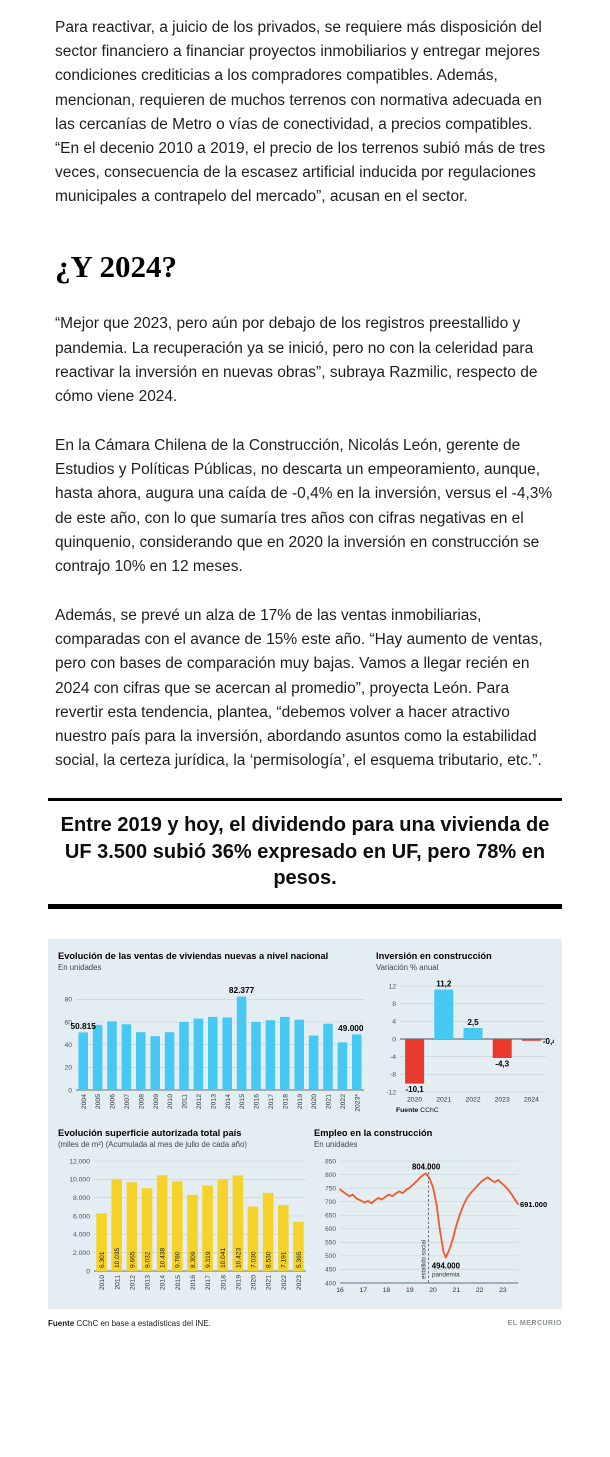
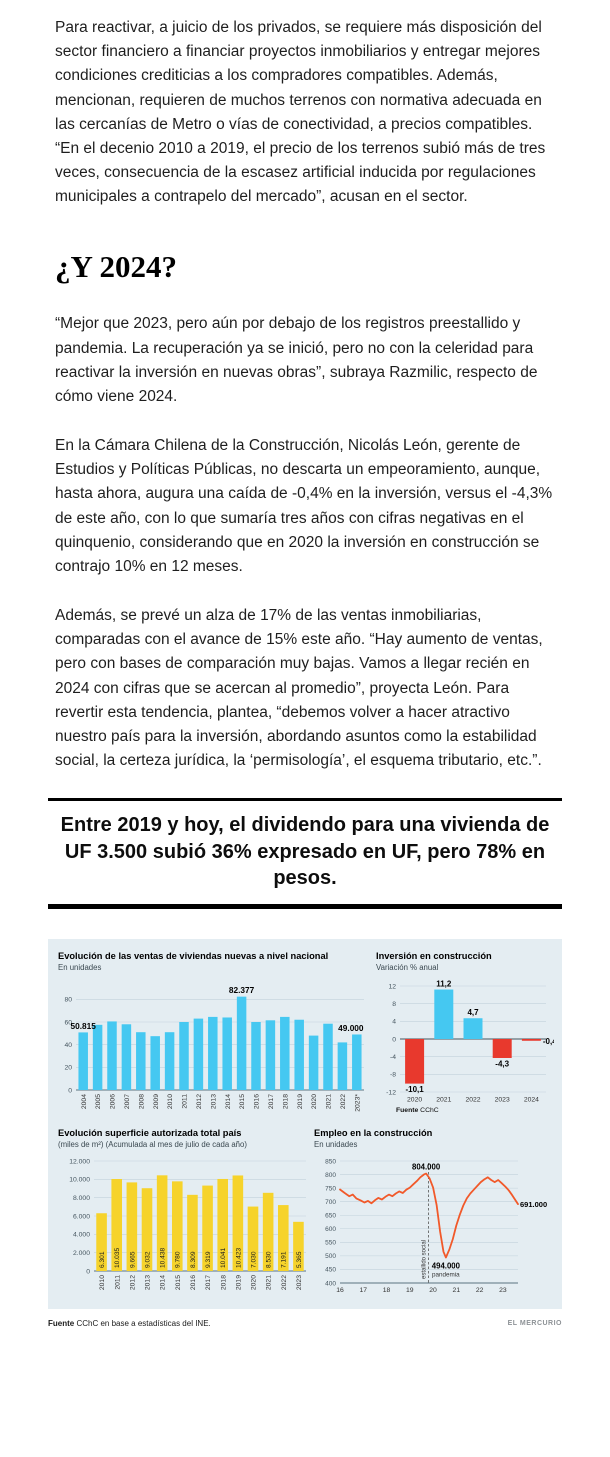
Inversión en construcción/2022: 2,5 -> 4,7
